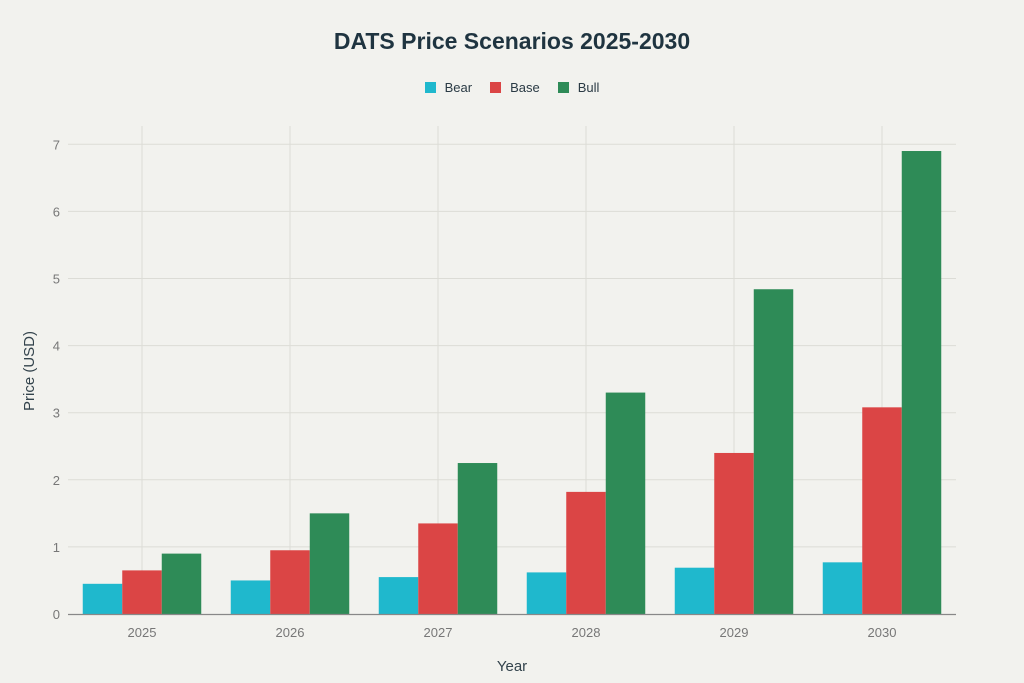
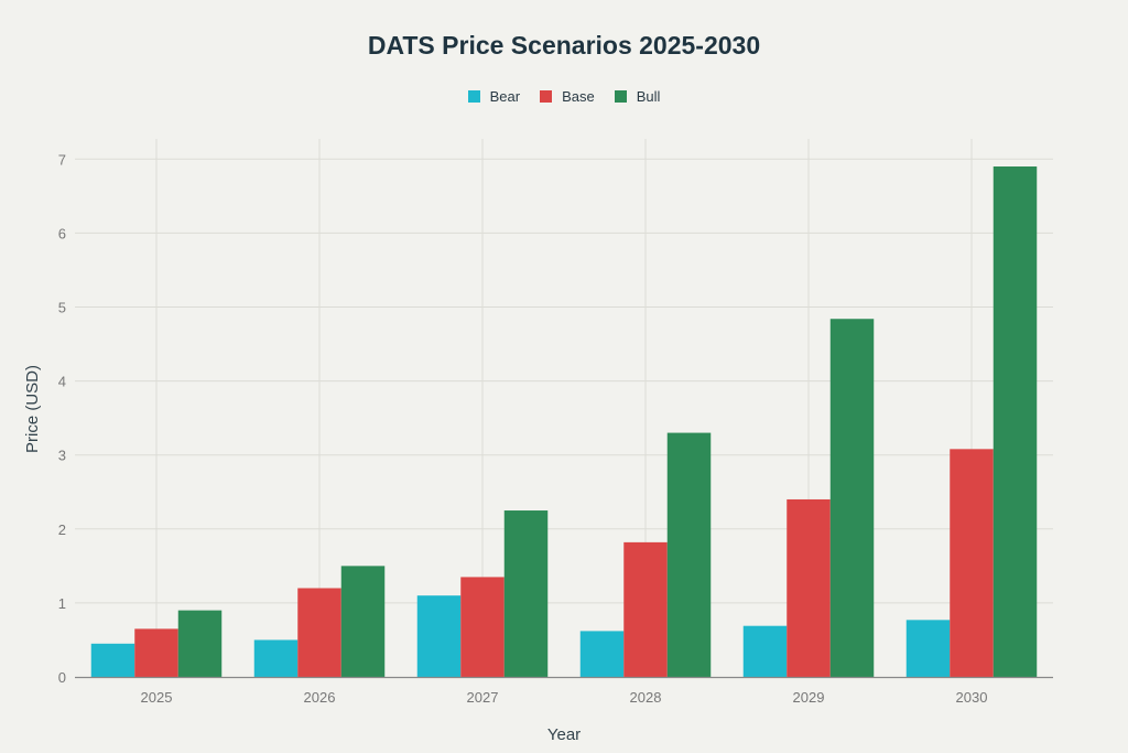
Base/2026: 0.9 -> 1.2
Bear/2027: 0.6 -> 1.1
